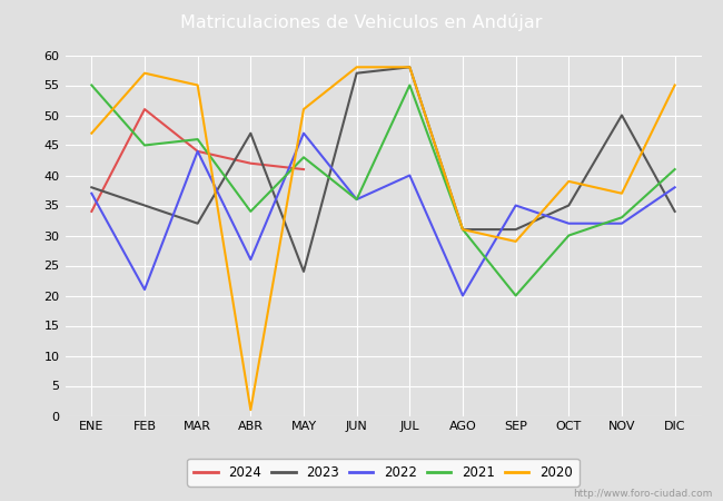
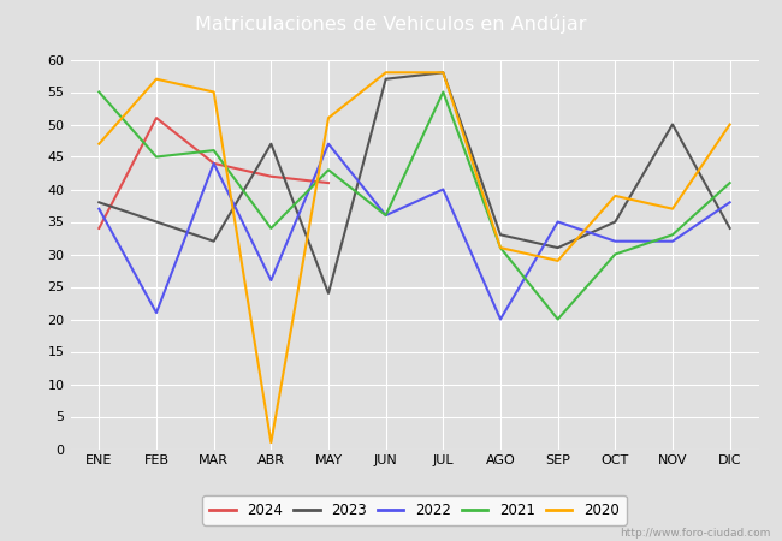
2023/AGO: 31 -> 33
2020/DIC: 55 -> 50
